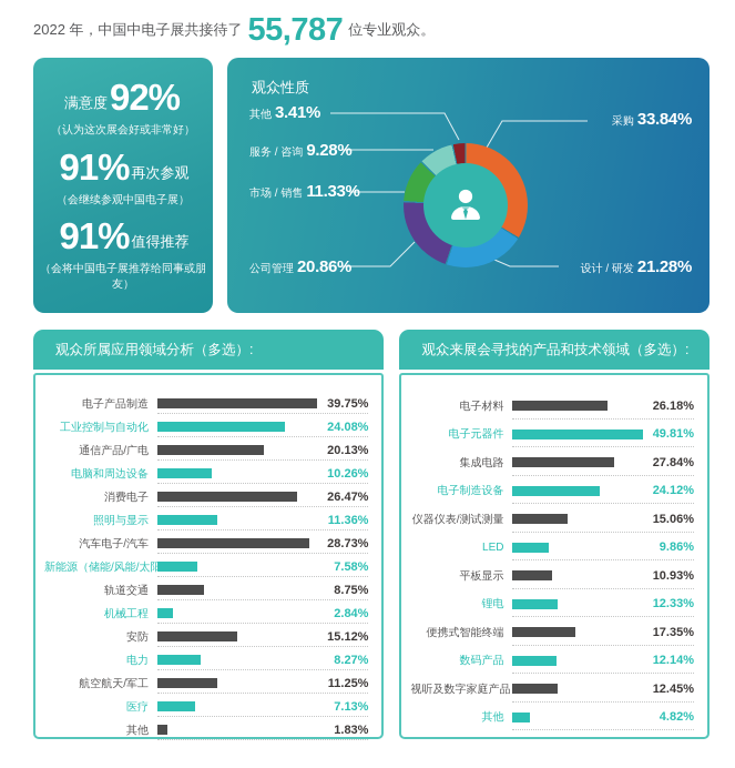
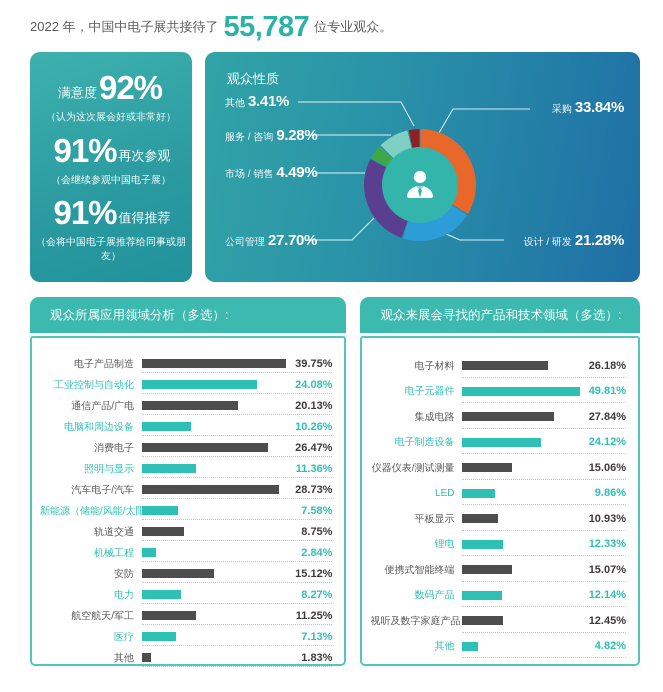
观众性质/公司管理: 20.86% -> 27.70%
观众性质/市场 / 销售: 11.33% -> 4.49%
观众来展会寻找的产品和技术领域（多选）:/便携式智能终端: 17.35% -> 15.07%
